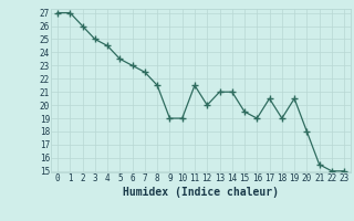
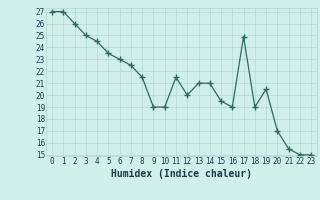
17: 20.5 -> 24.9
20: 18.0 -> 17.0
